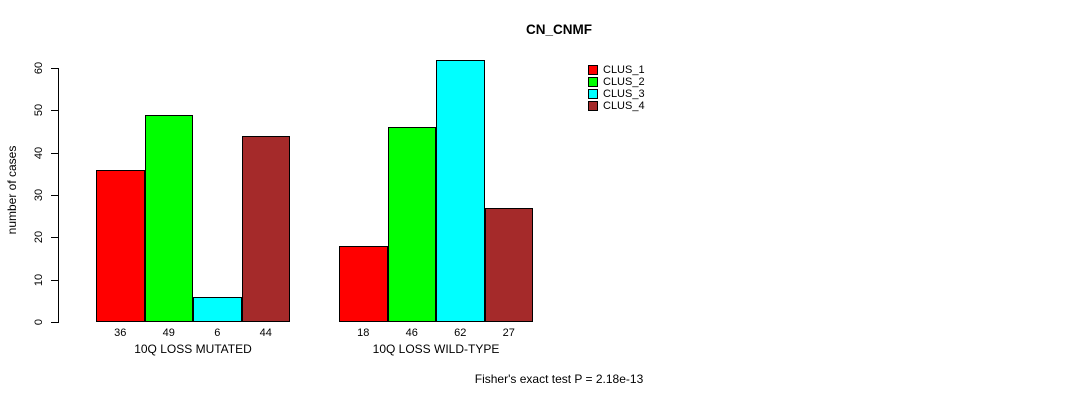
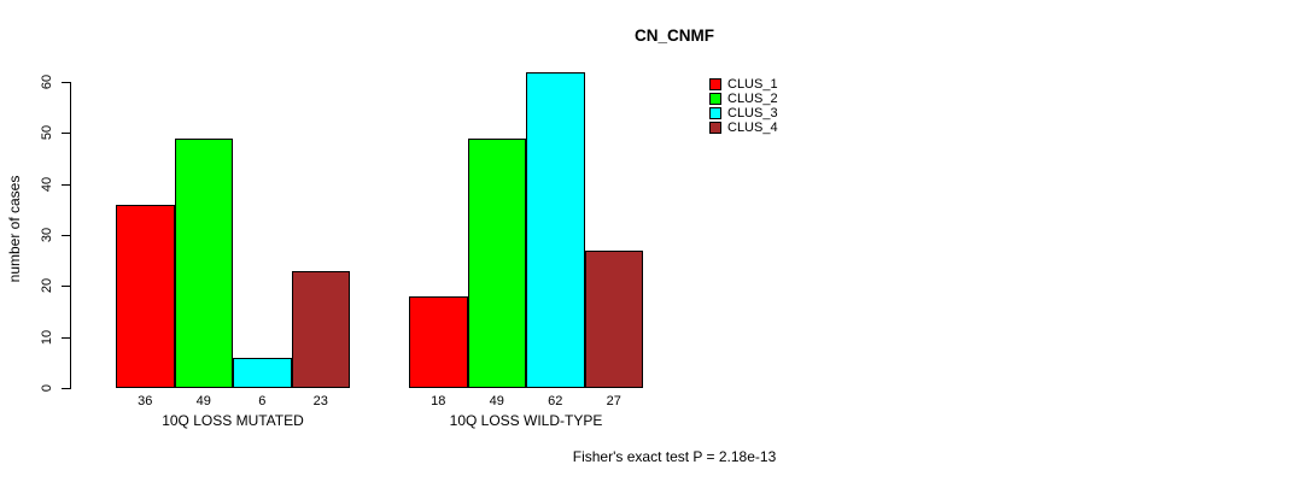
CLUS_4/10Q LOSS MUTATED: 44 -> 23
CLUS_2/10Q LOSS WILD-TYPE: 46 -> 49
